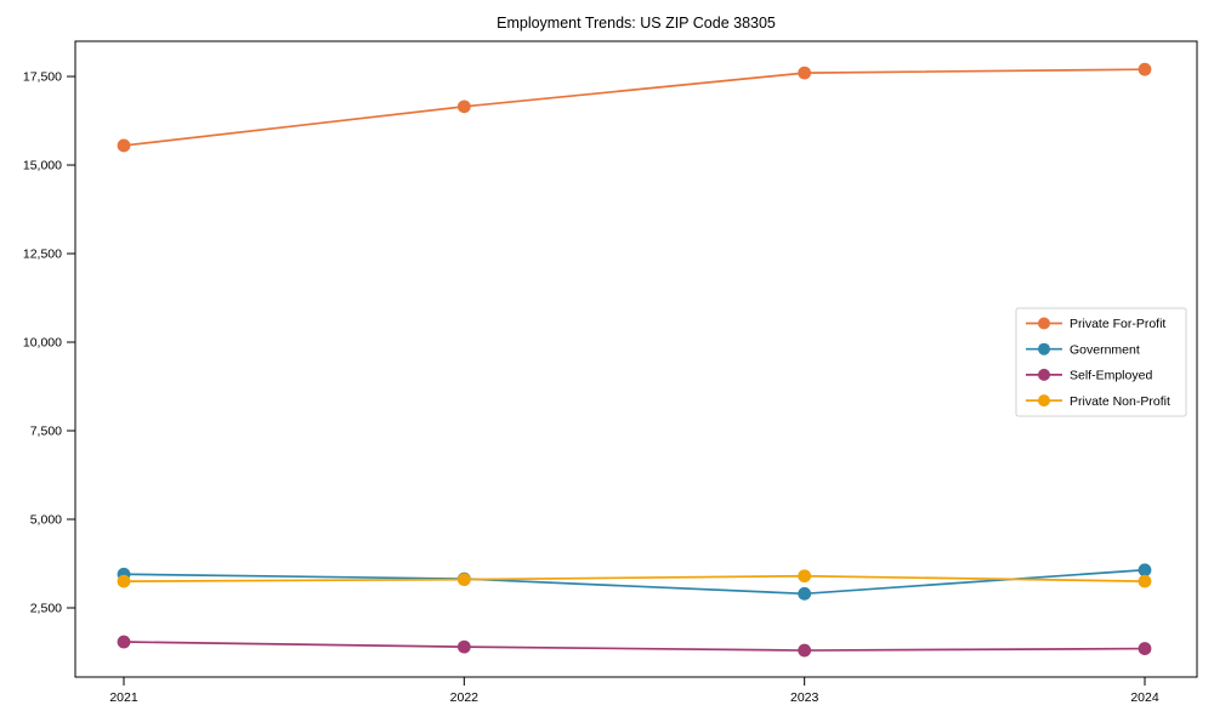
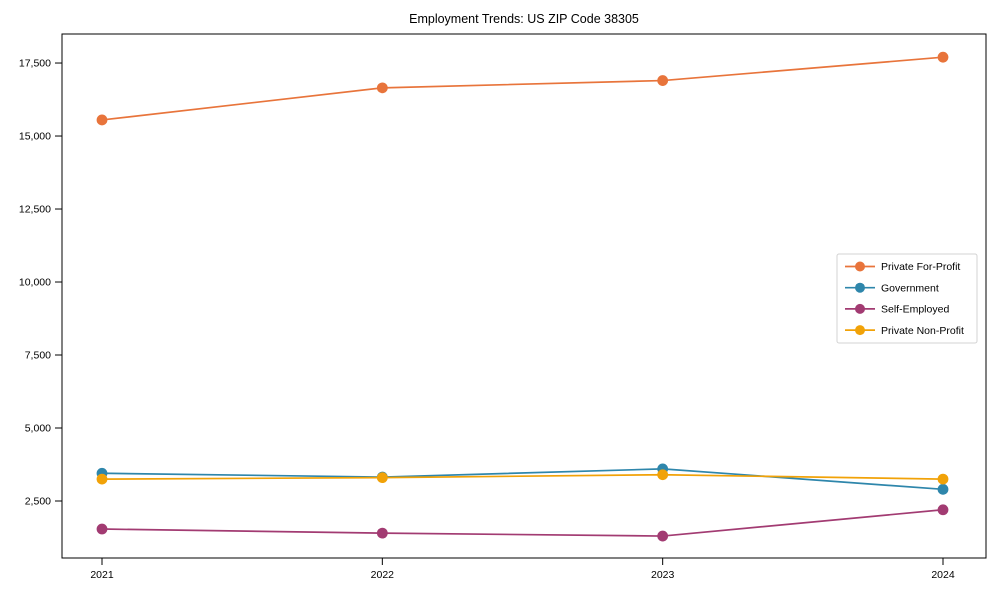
Private For-Profit/2023: 17600 -> 16900
Government/2023: 2900 -> 3600
Government/2024: 3600 -> 2900
Self-Employed/2024: 1400 -> 2200
